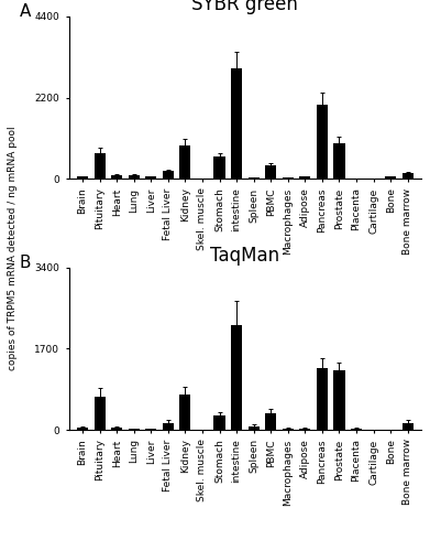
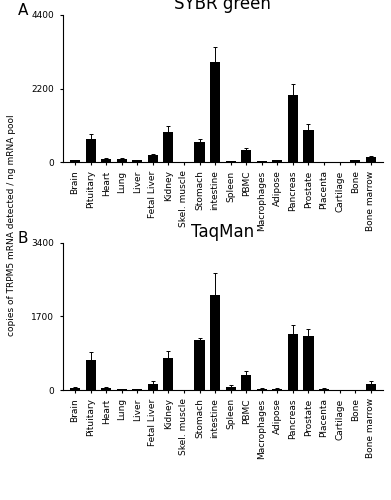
TaqMan/Stomach: 300 -> 1150
